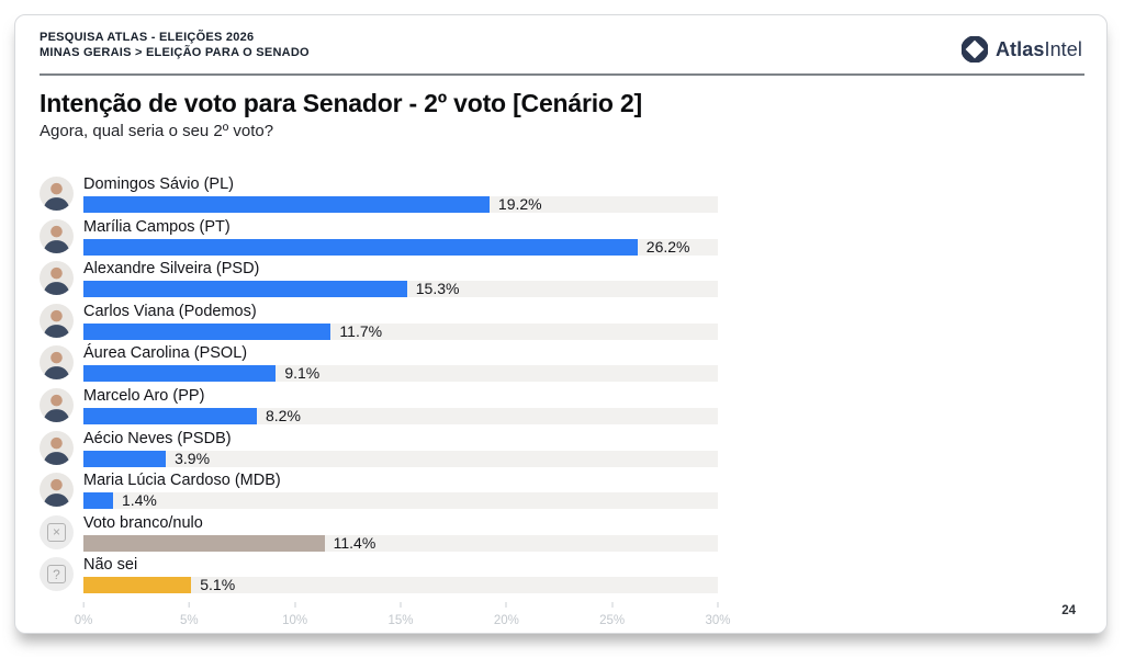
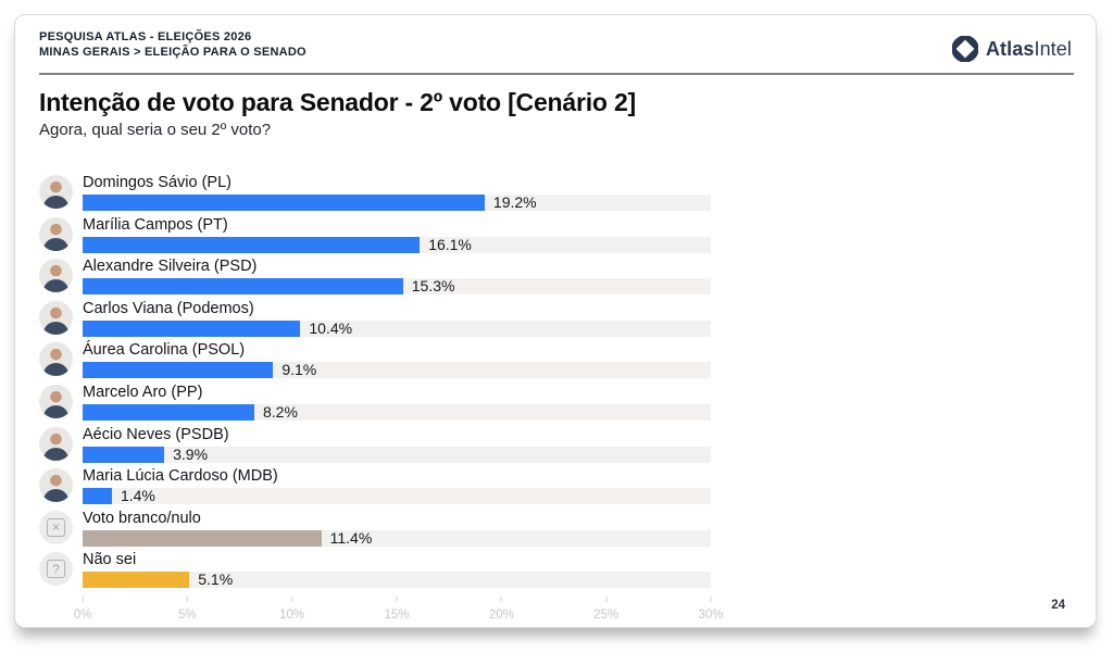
Marília Campos (PT): 26.2% -> 16.1%
Carlos Viana (Podemos): 11.7% -> 10.4%
